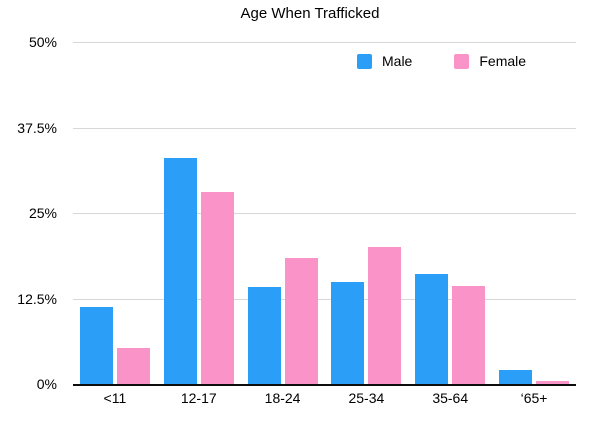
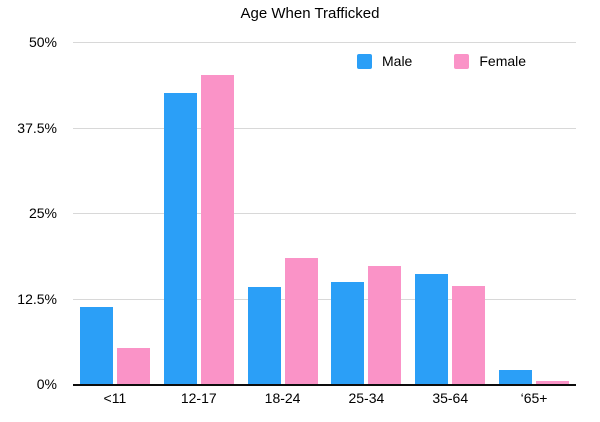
Male/12-17: 33% -> 42%
Female/12-17: 28% -> 45%
Female/25-34: 20% -> 17%
